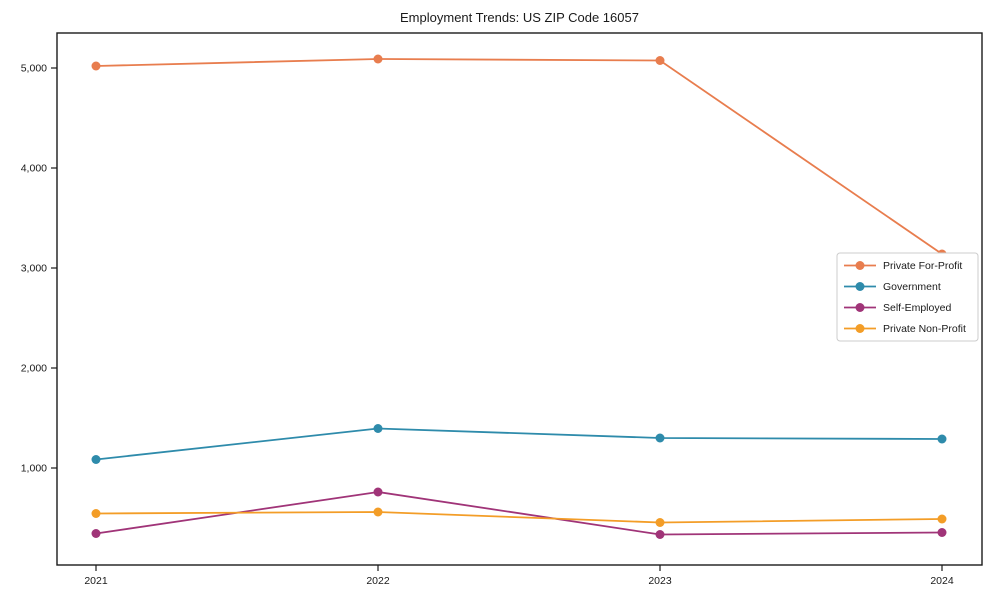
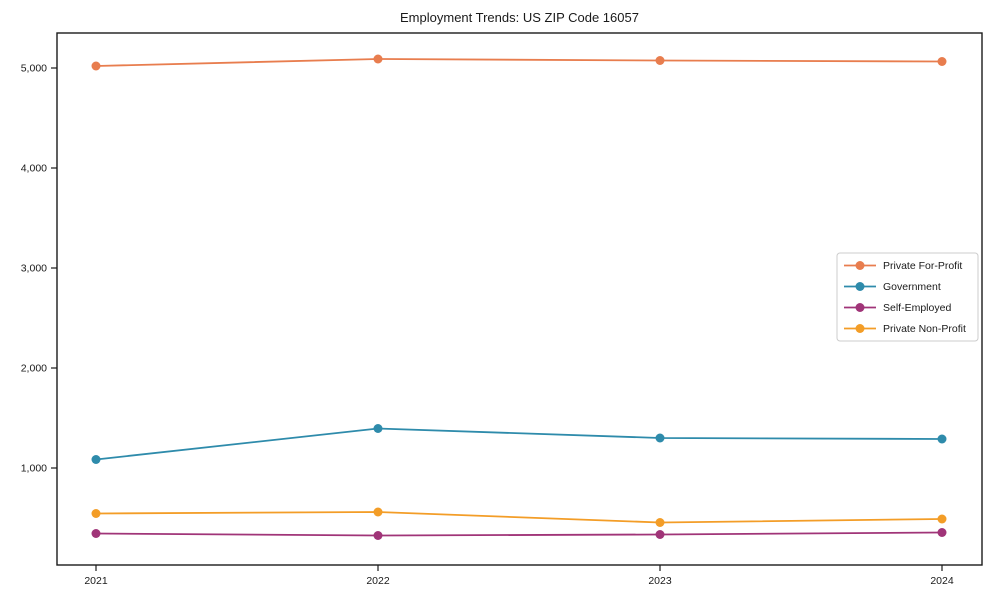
Self-Employed/2022: 760 -> 320
Private For-Profit/2024: 3140 -> 5060
